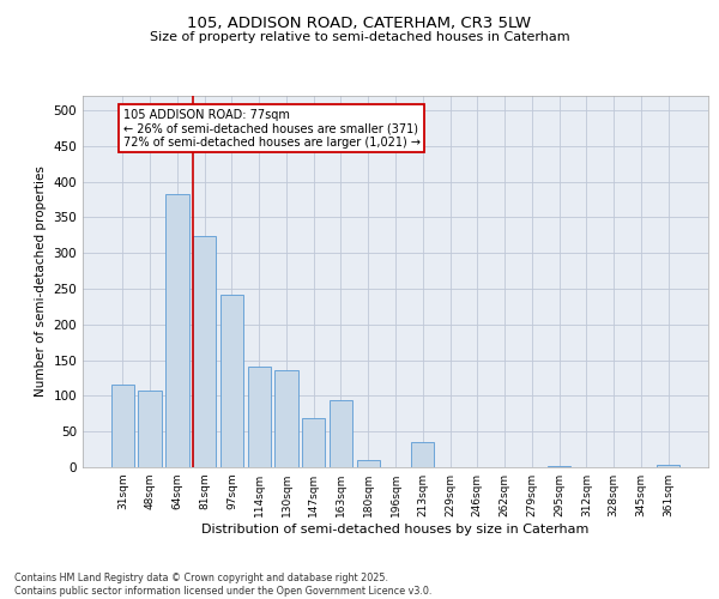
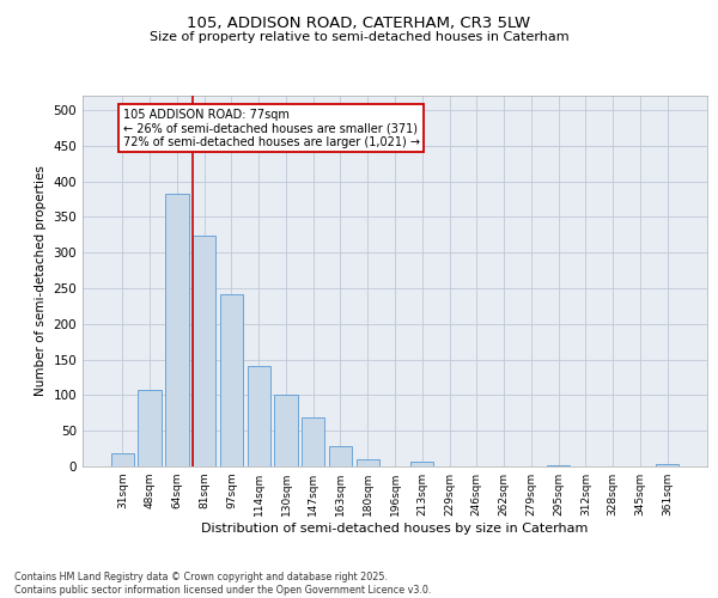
31sqm: 116 -> 19
130sqm: 136 -> 101
163sqm: 94 -> 29
213sqm: 36 -> 6
